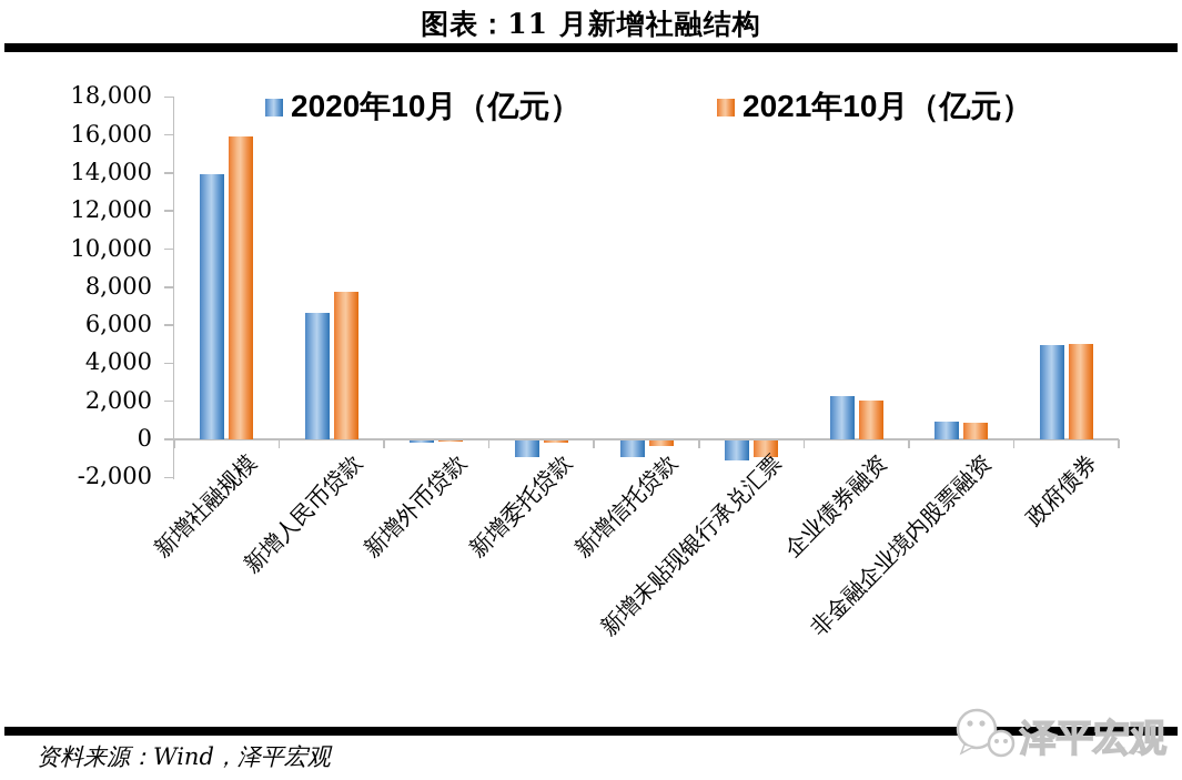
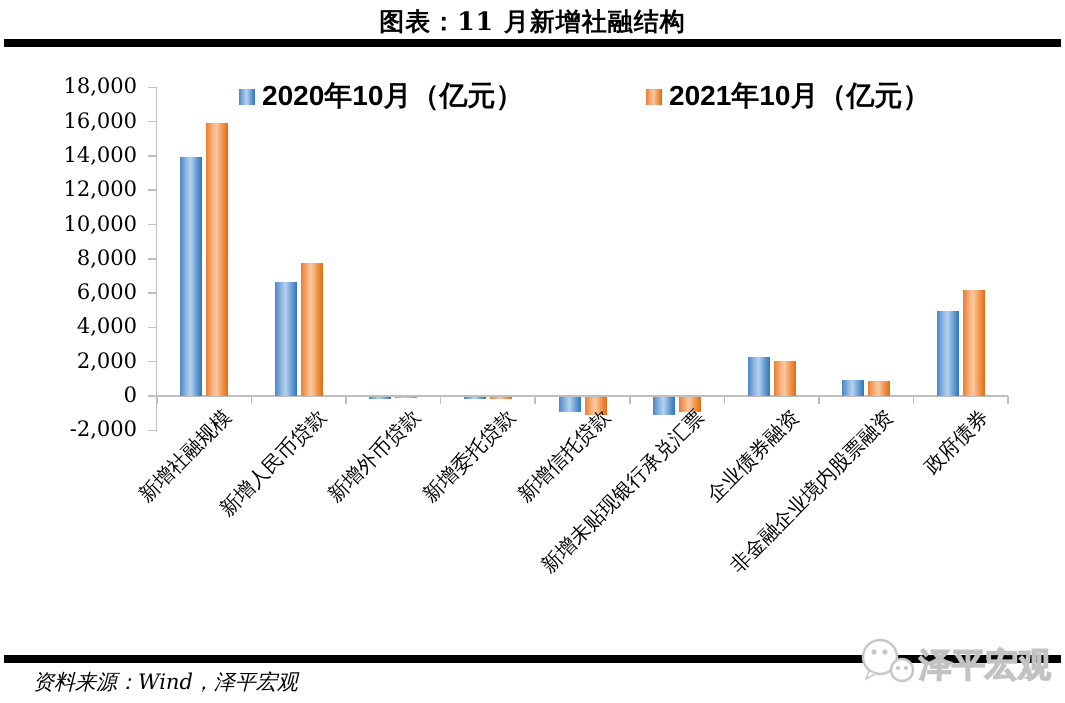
2020年10月（亿元）/新增委托贷款: -900 -> -200
2021年10月（亿元）/新增信托贷款: -300 -> -1100
2021年10月（亿元）/政府债券: 5000 -> 6200
